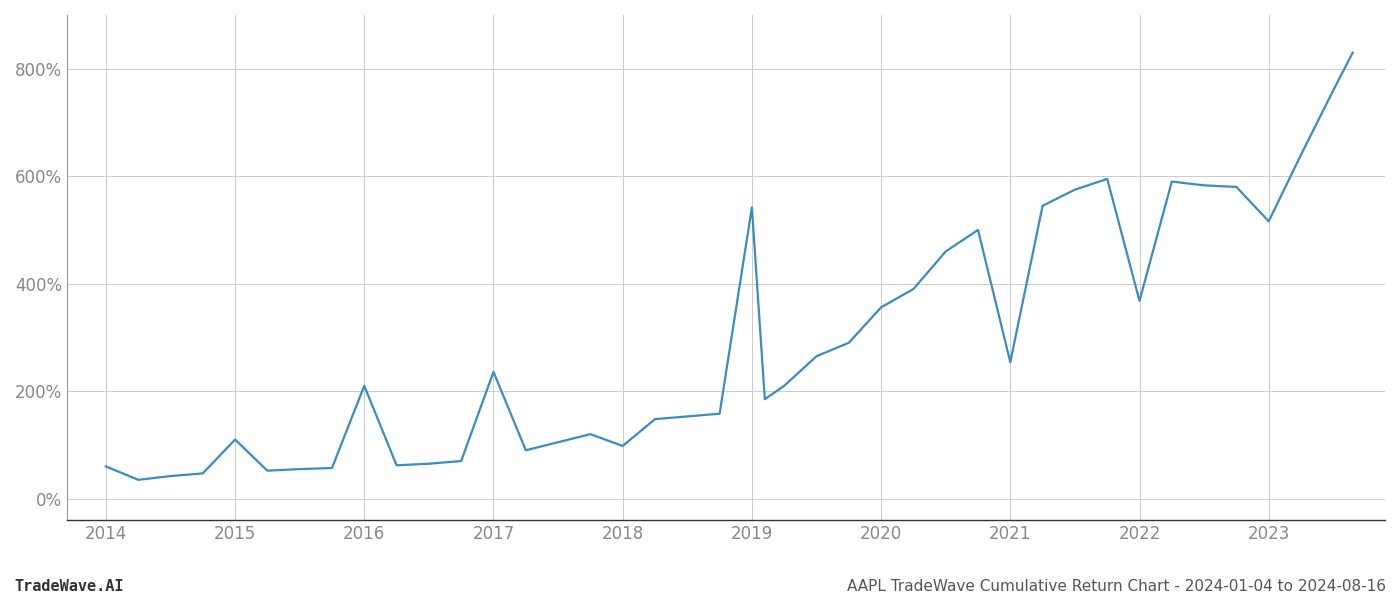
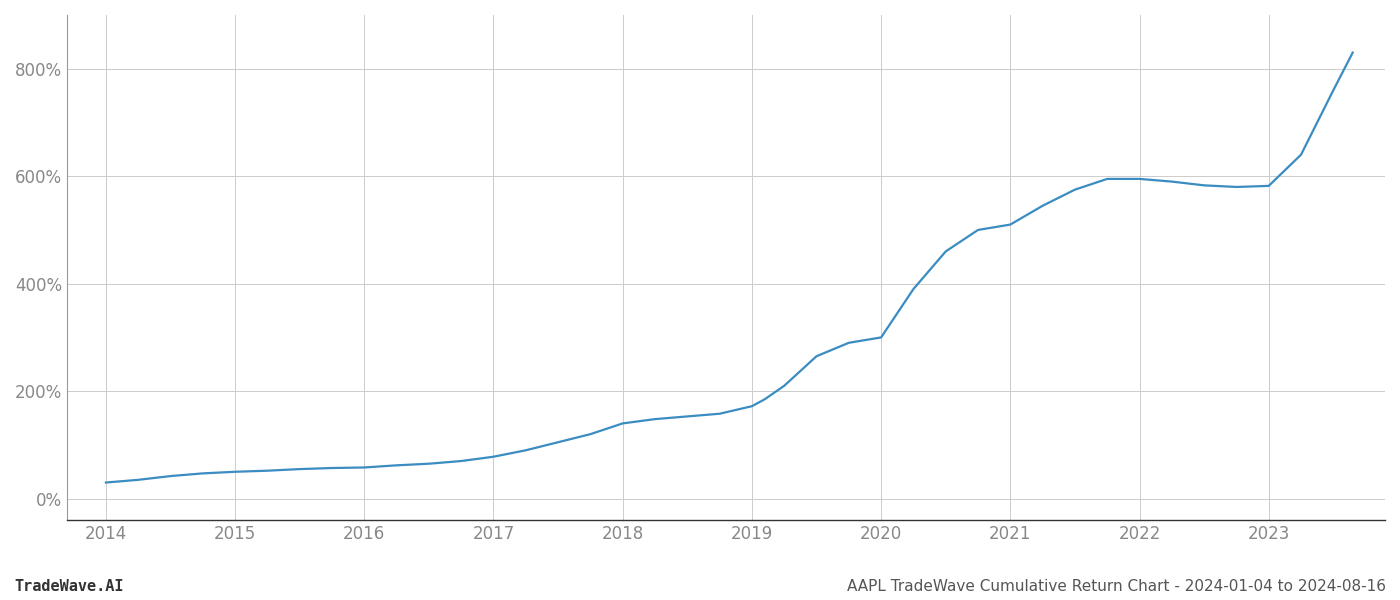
2014: 60% -> 30%
2015: 110% -> 50%
2016: 210% -> 58%
2017: 236% -> 78%
2018: 98% -> 140%
2019: 542% -> 172%
2020: 356% -> 300%
2021: 254% -> 510%
2022: 368% -> 595%
2023: 516% -> 582%
